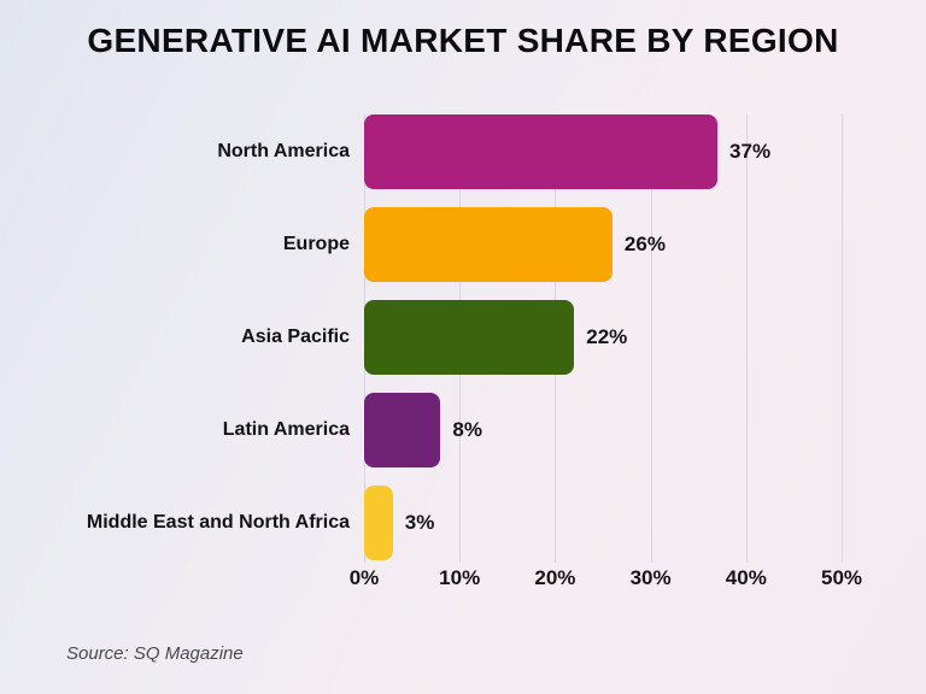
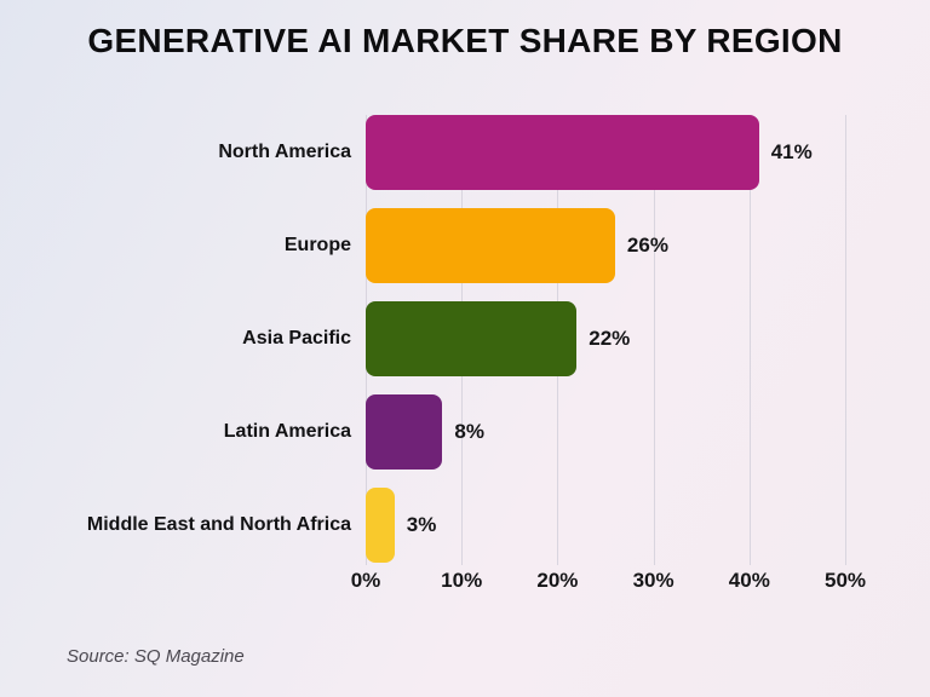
North America: 37% -> 41%
